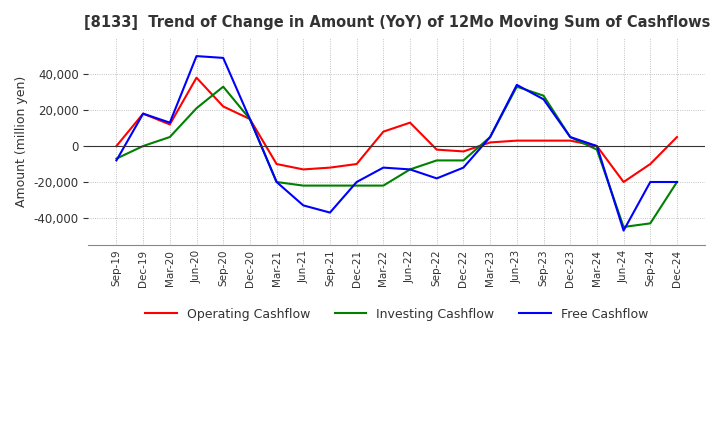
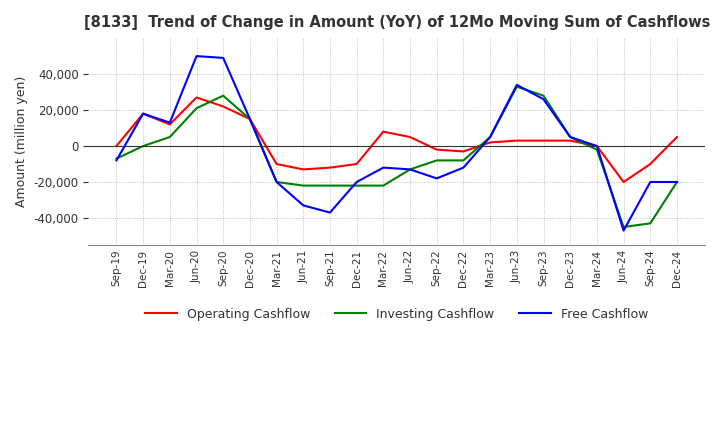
Operating Cashflow/Jun-20: 38,000 -> 27,000
Investing Cashflow/Sep-20: 33,000 -> 28,000
Operating Cashflow/Jun-22: 13,000 -> 5,000
